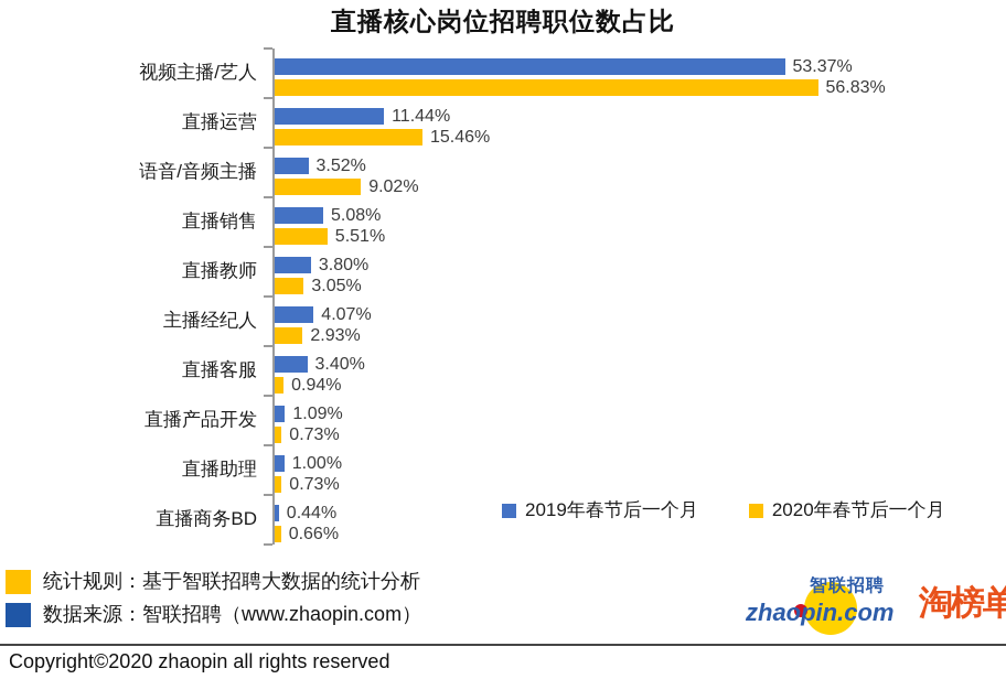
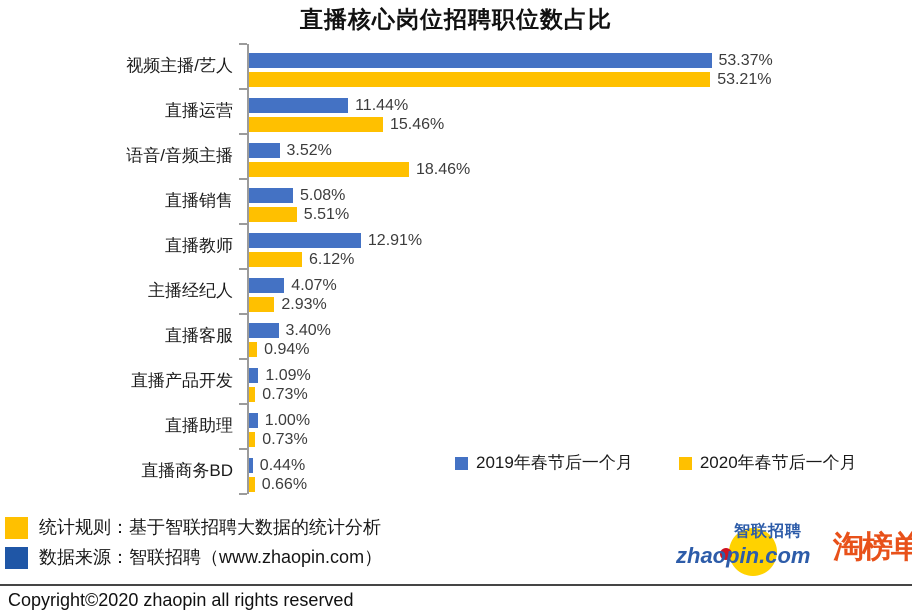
2020年春节后一个月/视频主播/艺人: 56.83% -> 53.21%
2020年春节后一个月/语音/音频主播: 9.02% -> 18.46%
2019年春节后一个月/直播教师: 3.80% -> 12.91%
2020年春节后一个月/直播教师: 3.05% -> 6.12%
